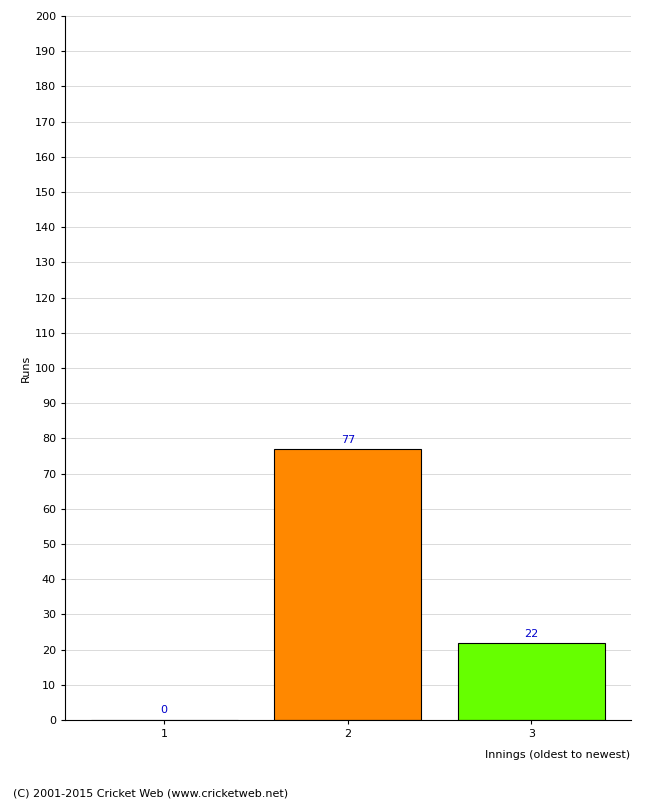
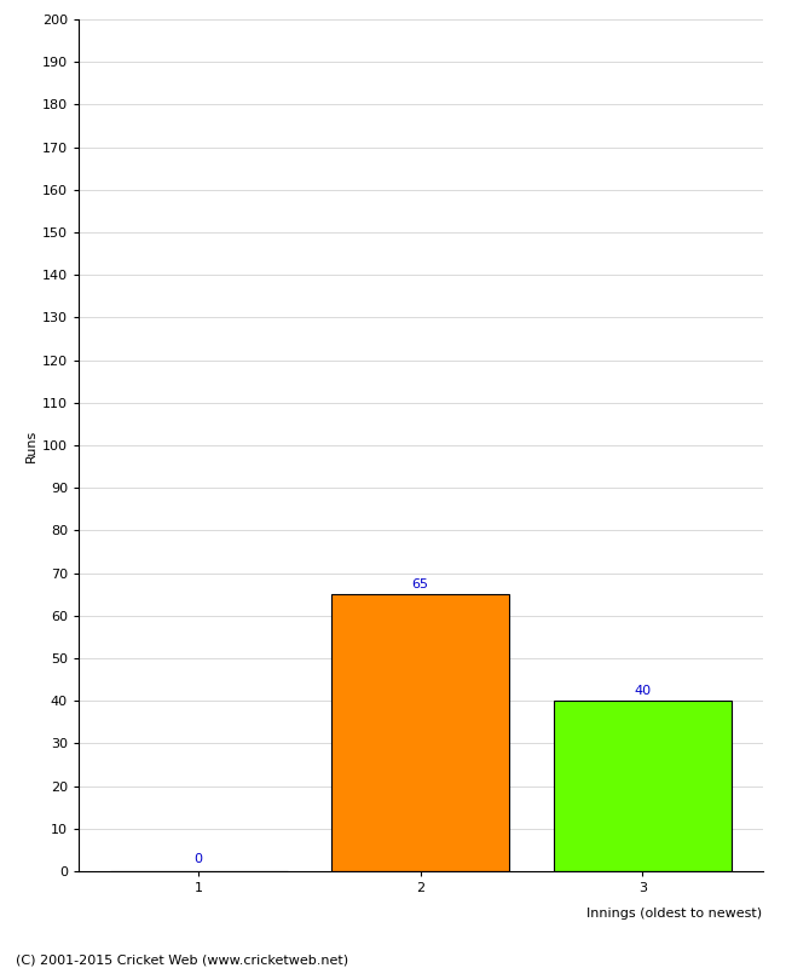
2: 77 -> 65
3: 22 -> 40
